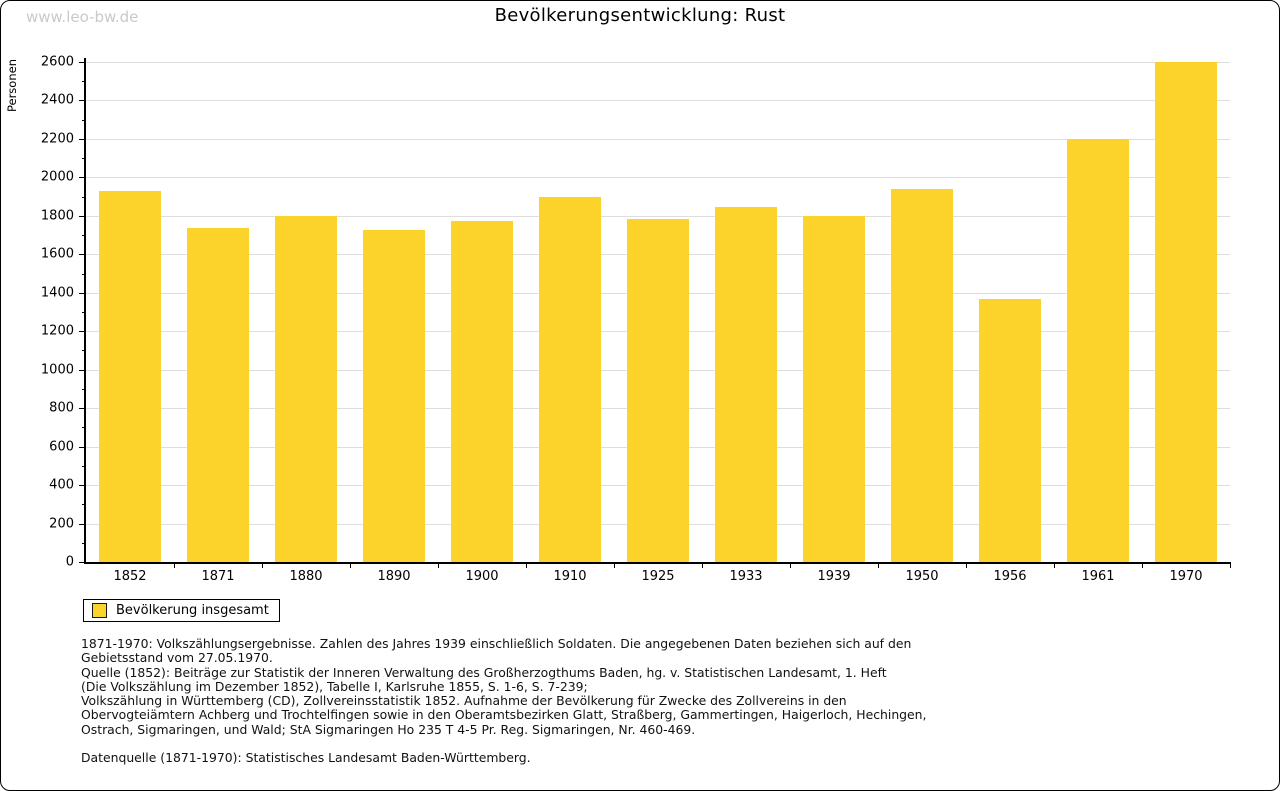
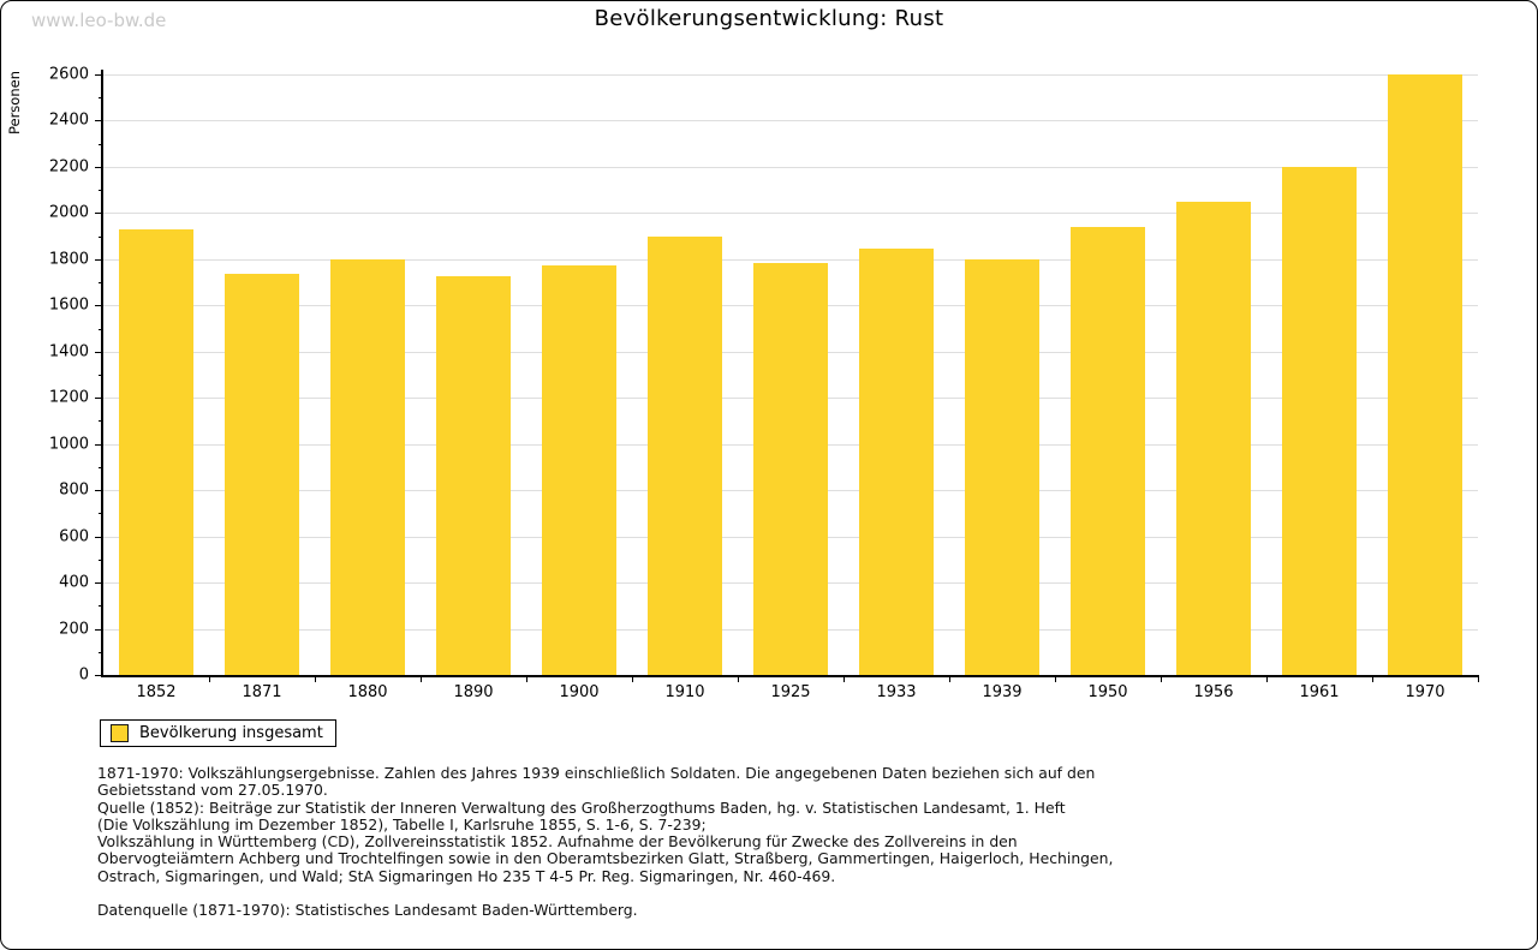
1956: 1370 -> 2050
